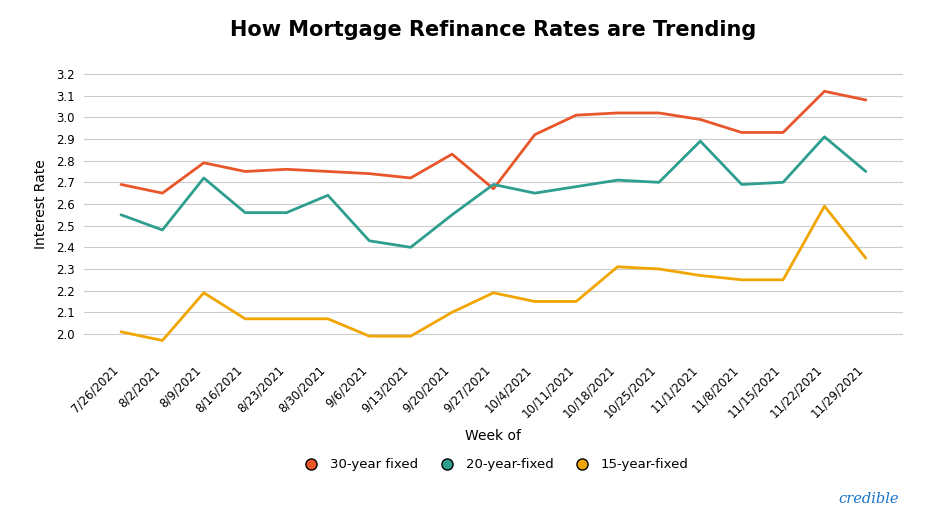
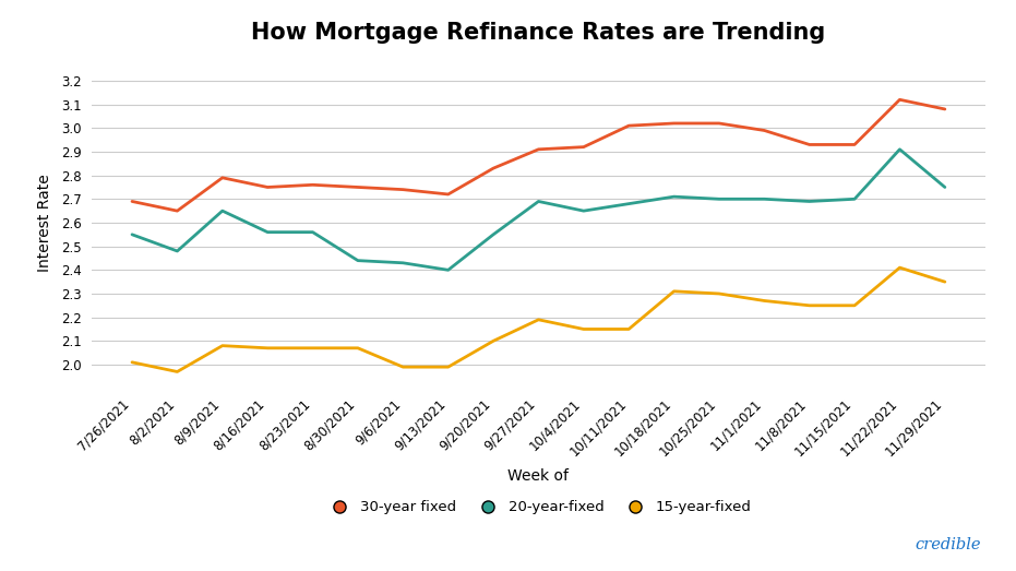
20-year-fixed/8/9/2021: 2.72 -> 2.65
15-year-fixed/8/9/2021: 2.19 -> 2.08
20-year-fixed/8/30/2021: 2.64 -> 2.44
30-year fixed/9/27/2021: 2.67 -> 2.91
20-year-fixed/11/1/2021: 2.89 -> 2.70
15-year-fixed/11/22/2021: 2.59 -> 2.41
